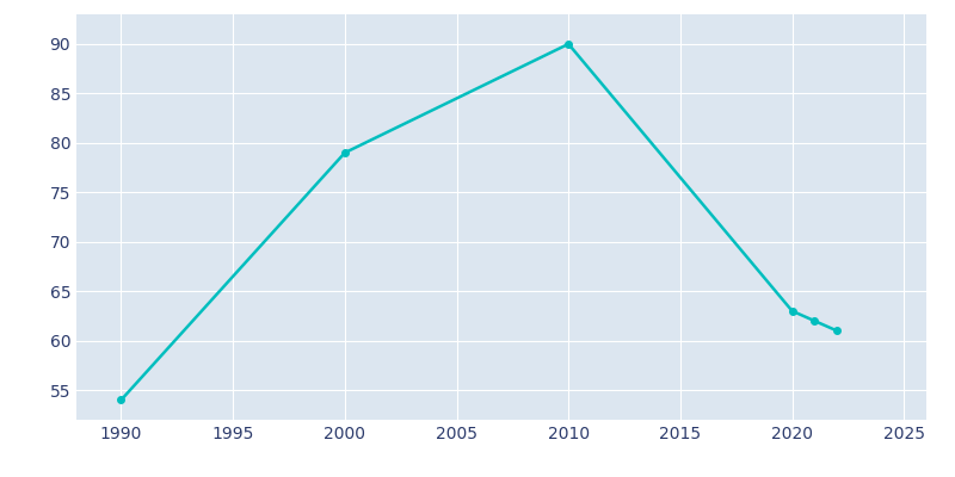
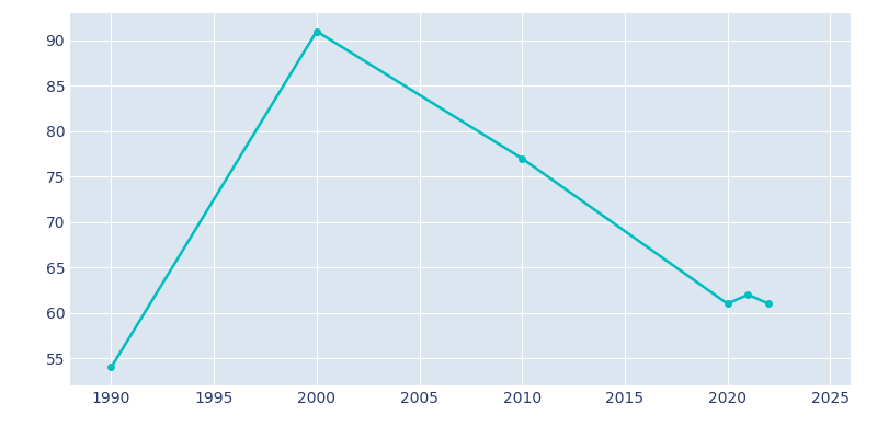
2000: 79 -> 91
2010: 90 -> 77
2020: 63 -> 61
